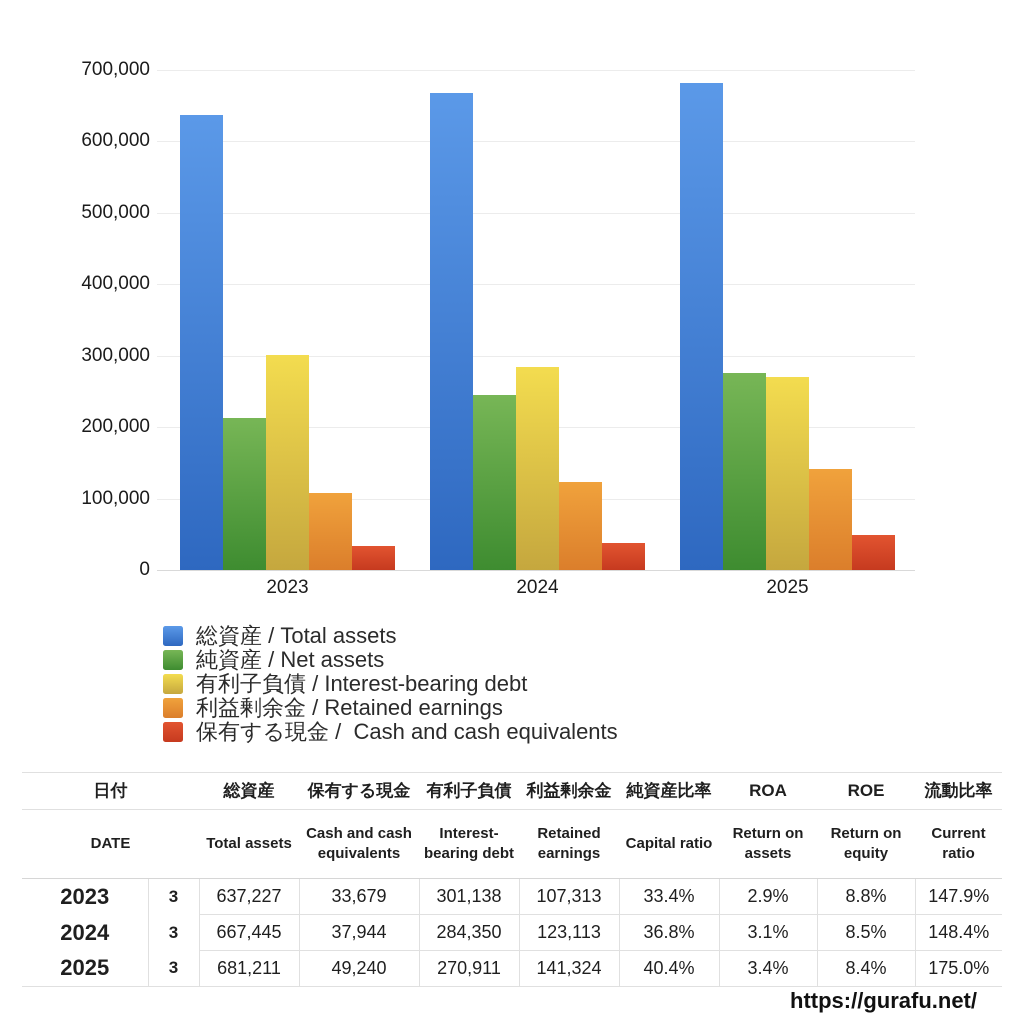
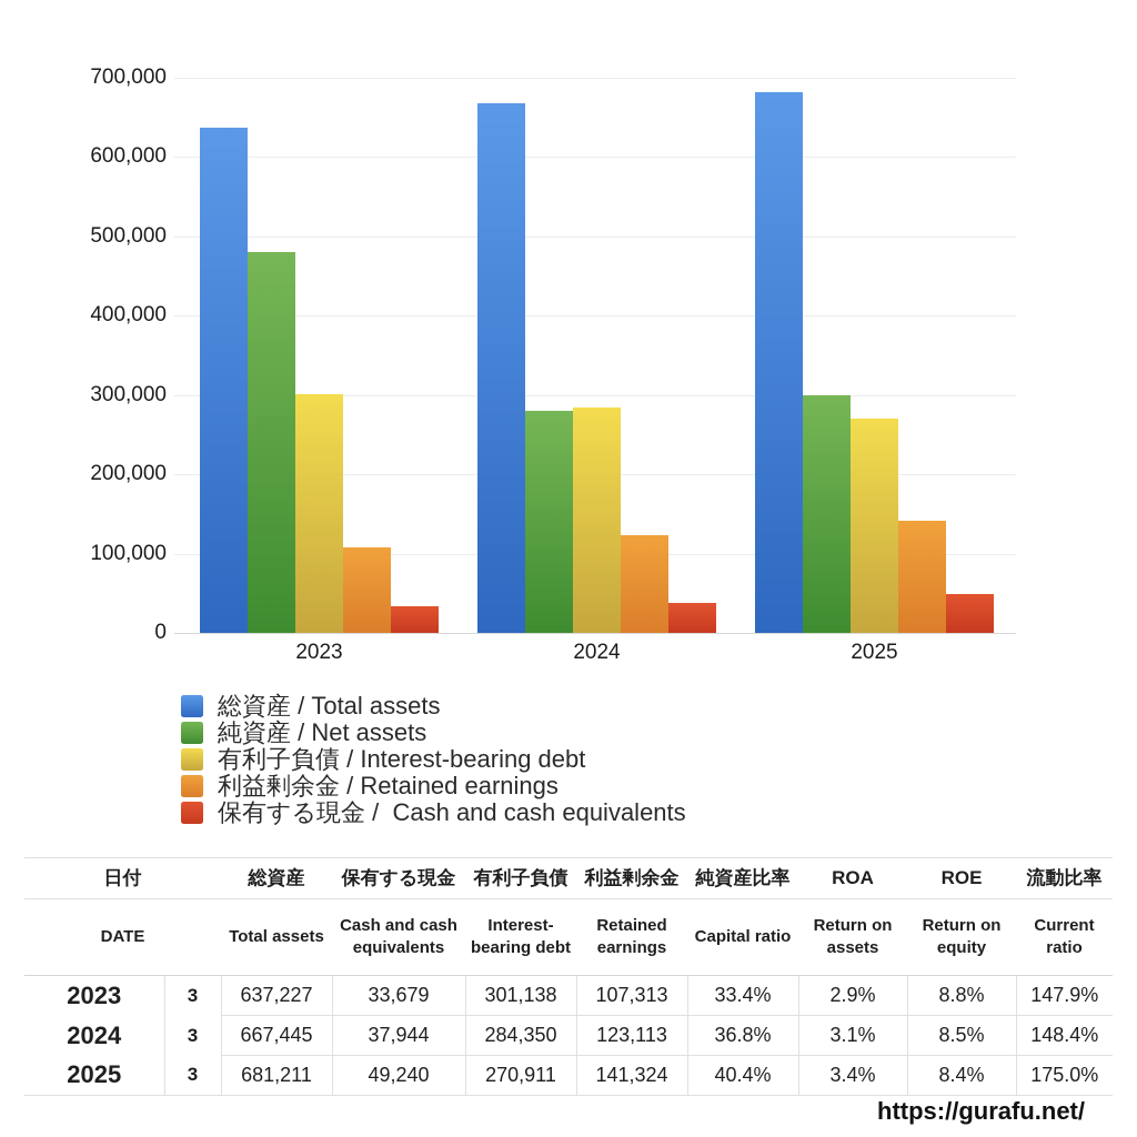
純資産 / Net assets/2023: 210000 -> 480000
純資産 / Net assets/2024: 250000 -> 280000
純資産 / Net assets/2025: 280000 -> 300000
